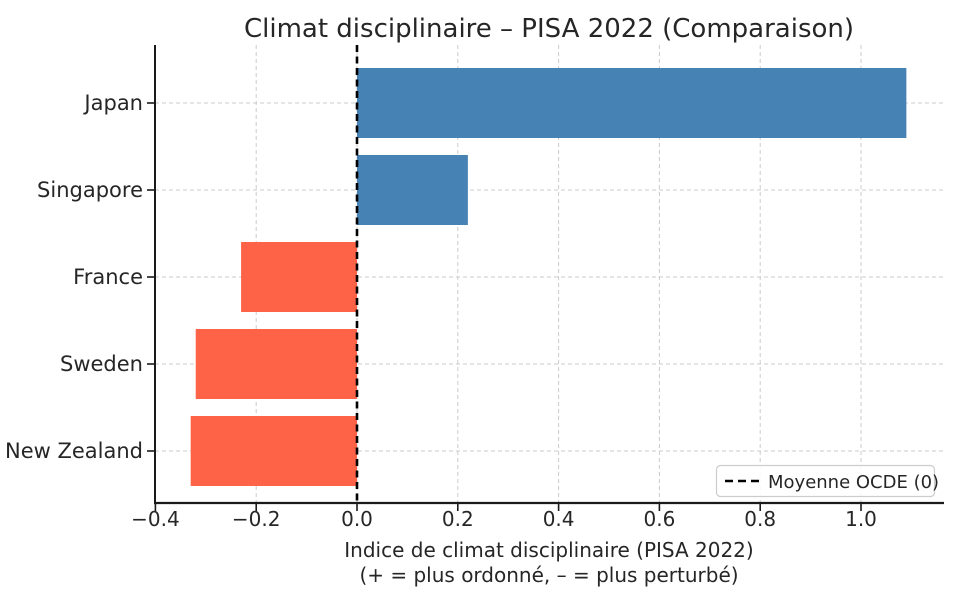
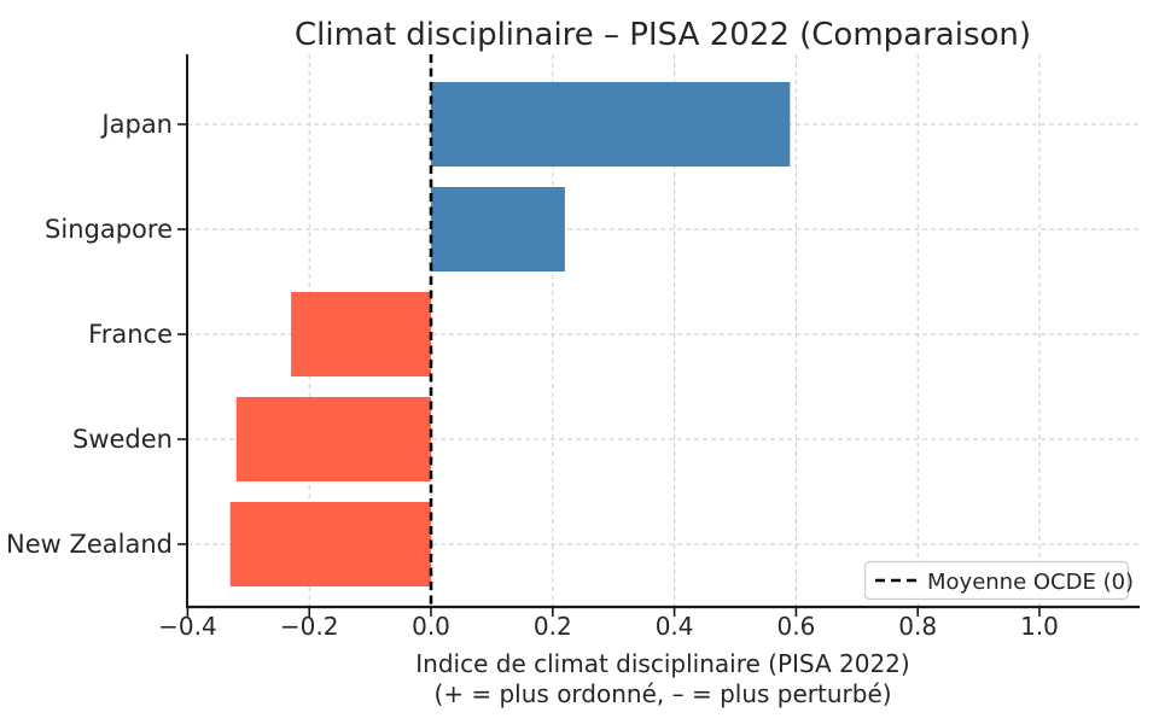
Japan: 1.09 -> 0.59
